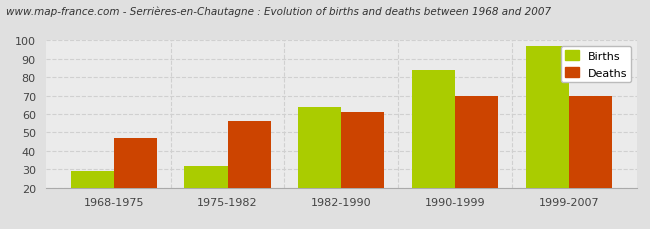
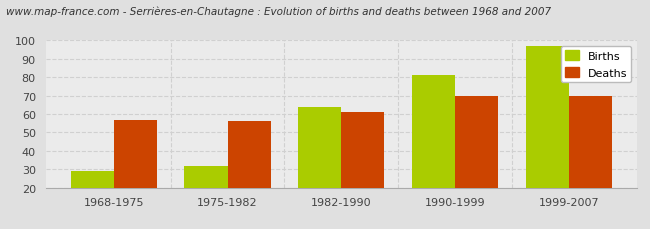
Deaths/1968-1975: 47 -> 57
Births/1990-1999: 84 -> 81
